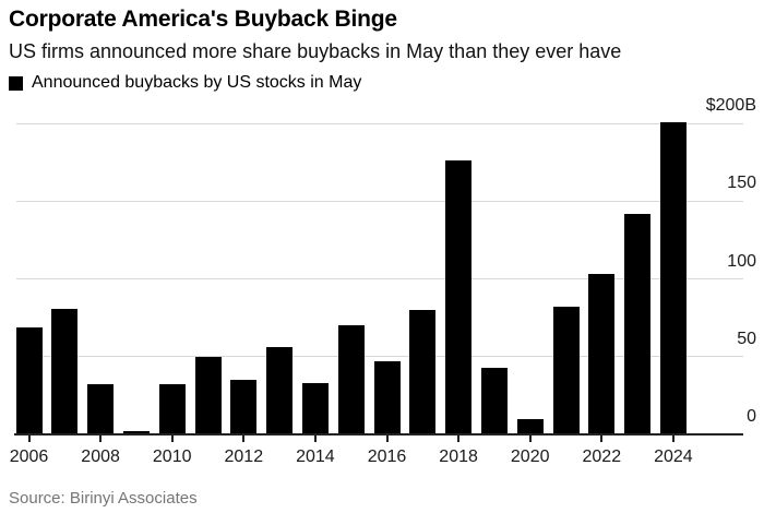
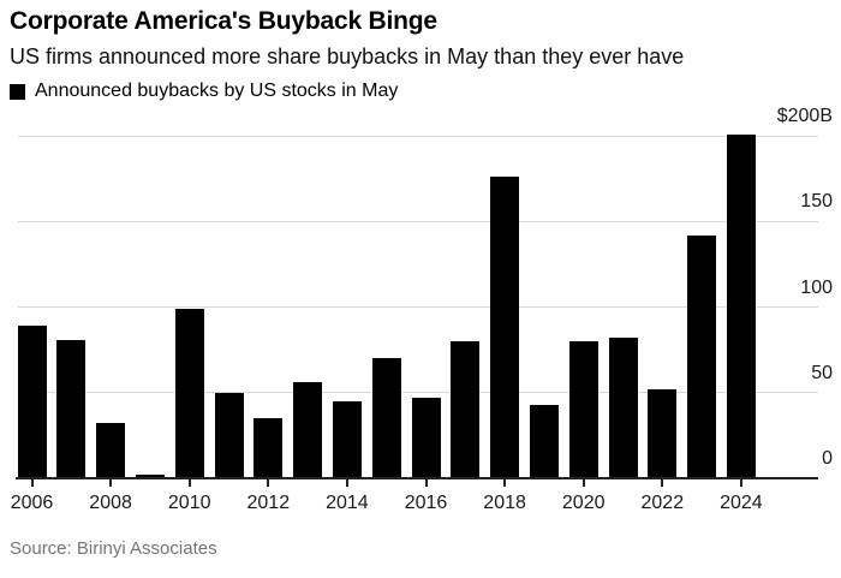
2006: $69B -> $89B
2010: $32B -> $99B
2014: $33B -> $45B
2020: $10B -> $80B
2022: $103B -> $52B
